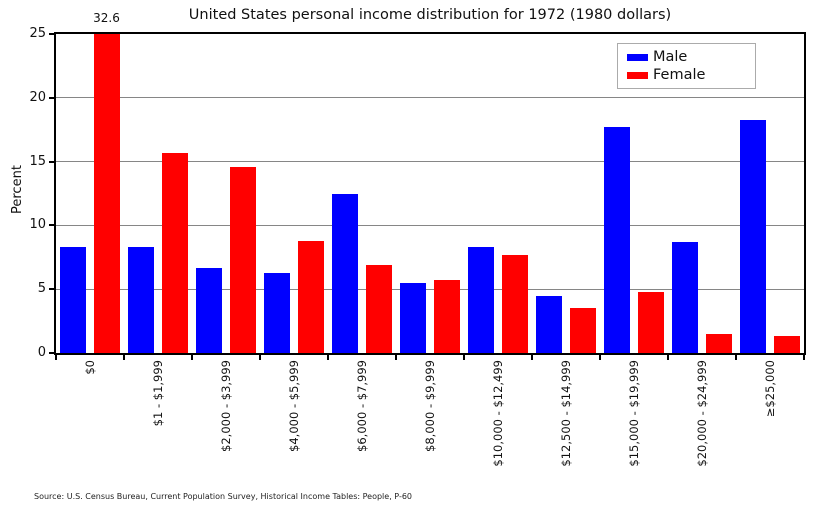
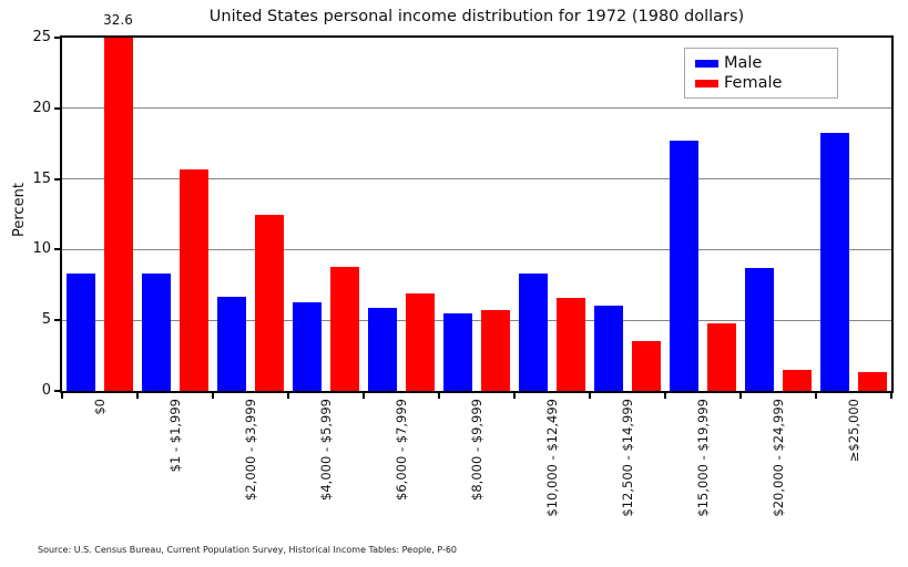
Female/$2,000 - $3,999: 14.6 -> 12.5
Male/$6,000 - $7,999: 12.5 -> 5.9
Female/$10,000 - $12,499: 7.7 -> 6.6
Male/$12,500 - $14,999: 4.5 -> 6.0
